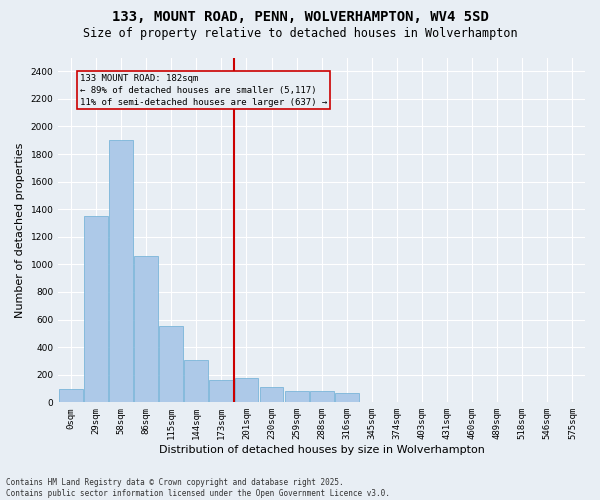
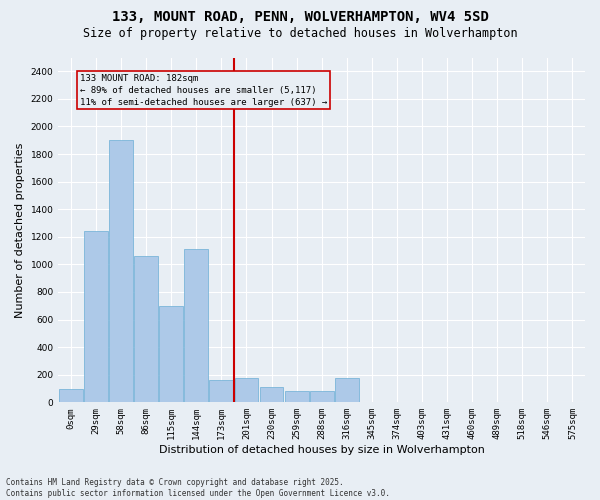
29sqm: 1350 -> 1240
115sqm: 550 -> 700
144sqm: 310 -> 1110
316sqm: 70 -> 180
